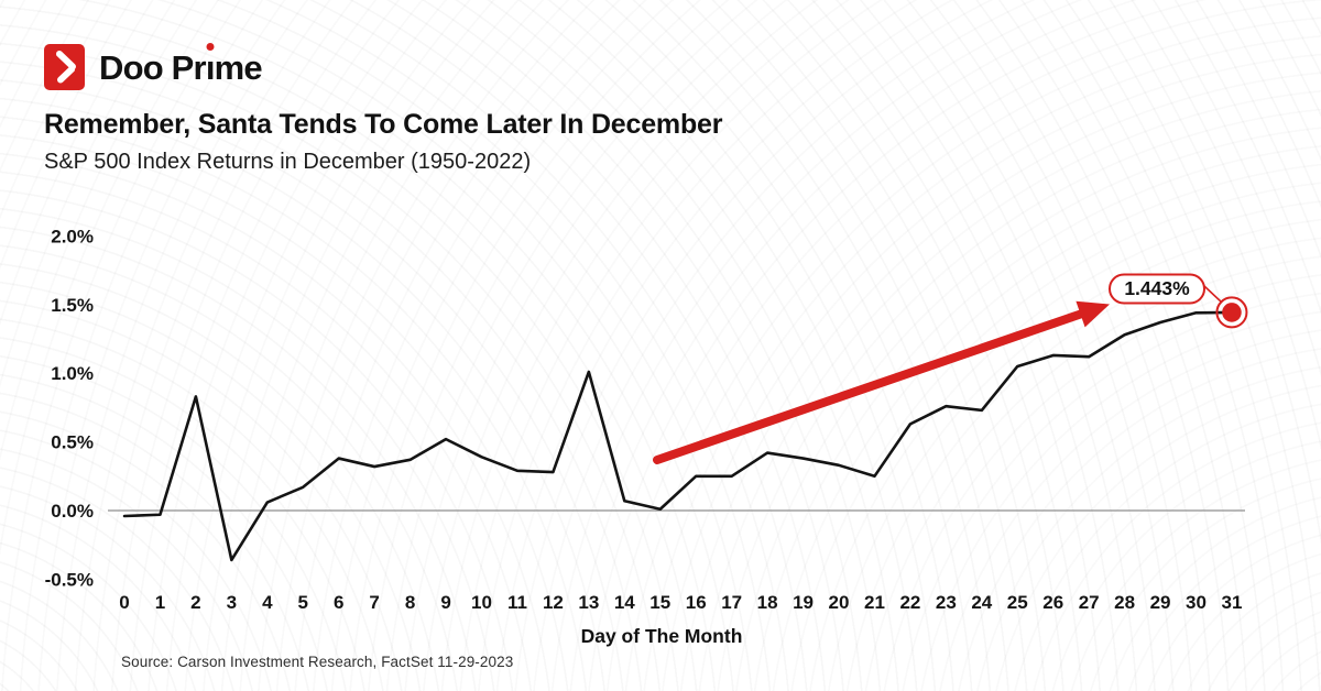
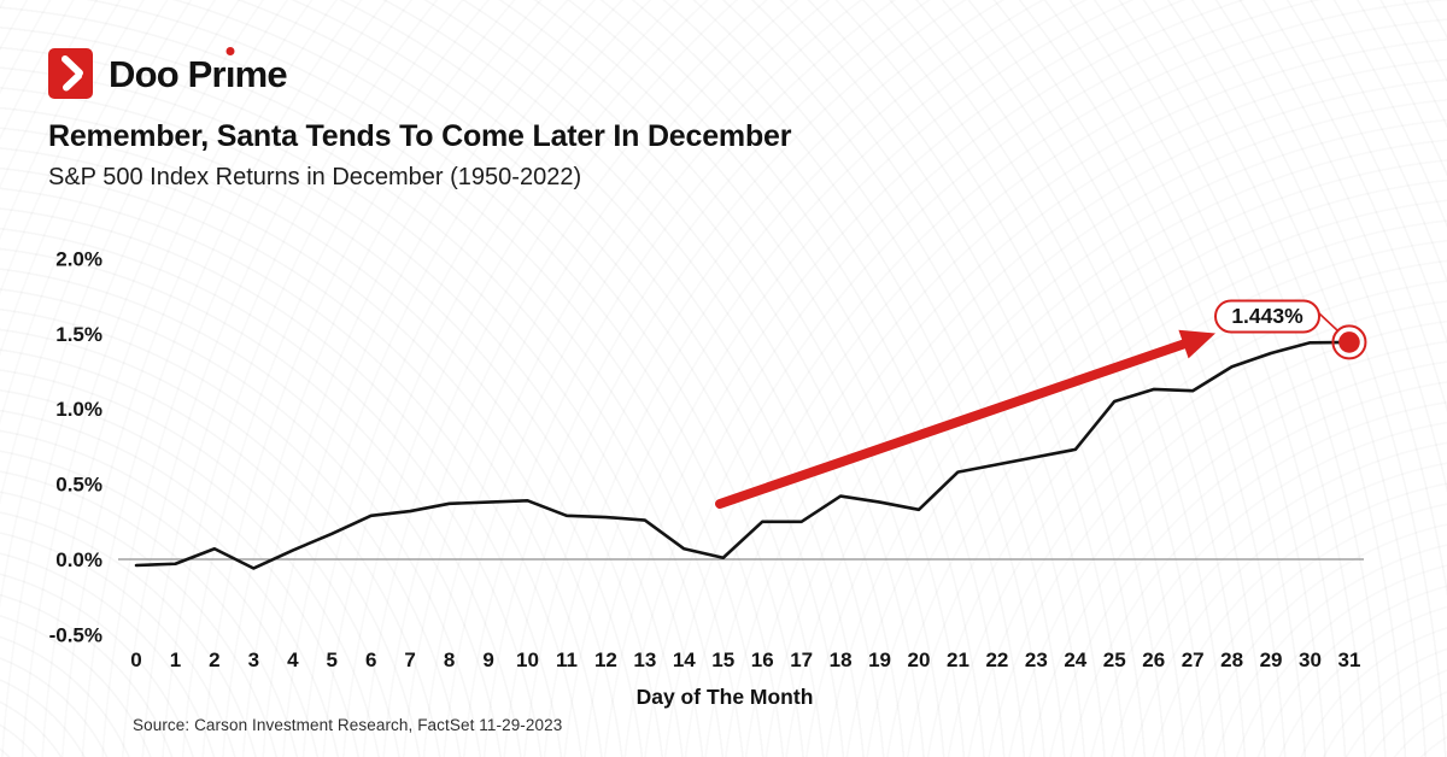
2: 0.83% -> 0.07%
3: -0.36% -> -0.06%
6: 0.38% -> 0.29%
9: 0.52% -> 0.38%
13: 1.01% -> 0.26%
21: 0.25% -> 0.58%
23: 0.76% -> 0.68%
